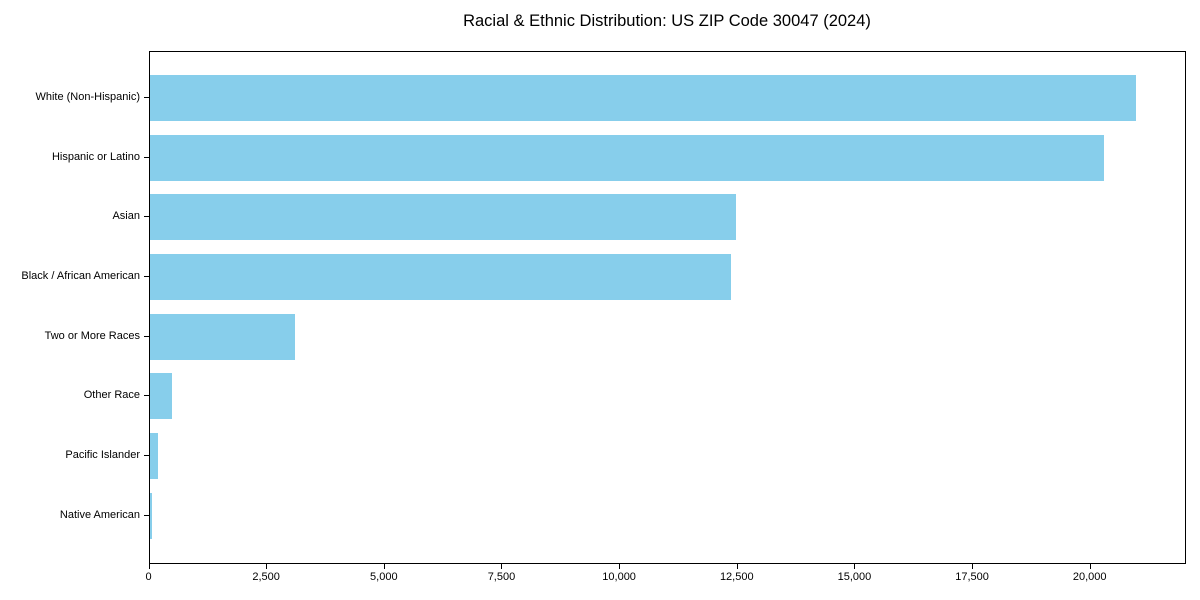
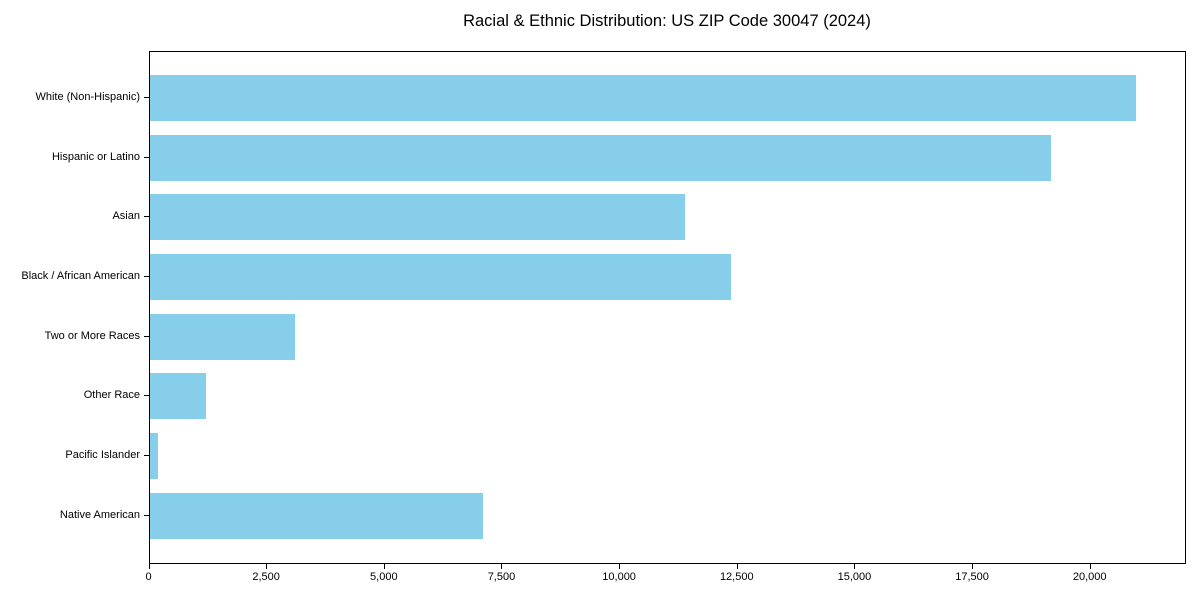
Hispanic or Latino: 20300 -> 19200
Asian: 12500 -> 11400
Other Race: 500 -> 1200
Native American: 100 -> 7100
